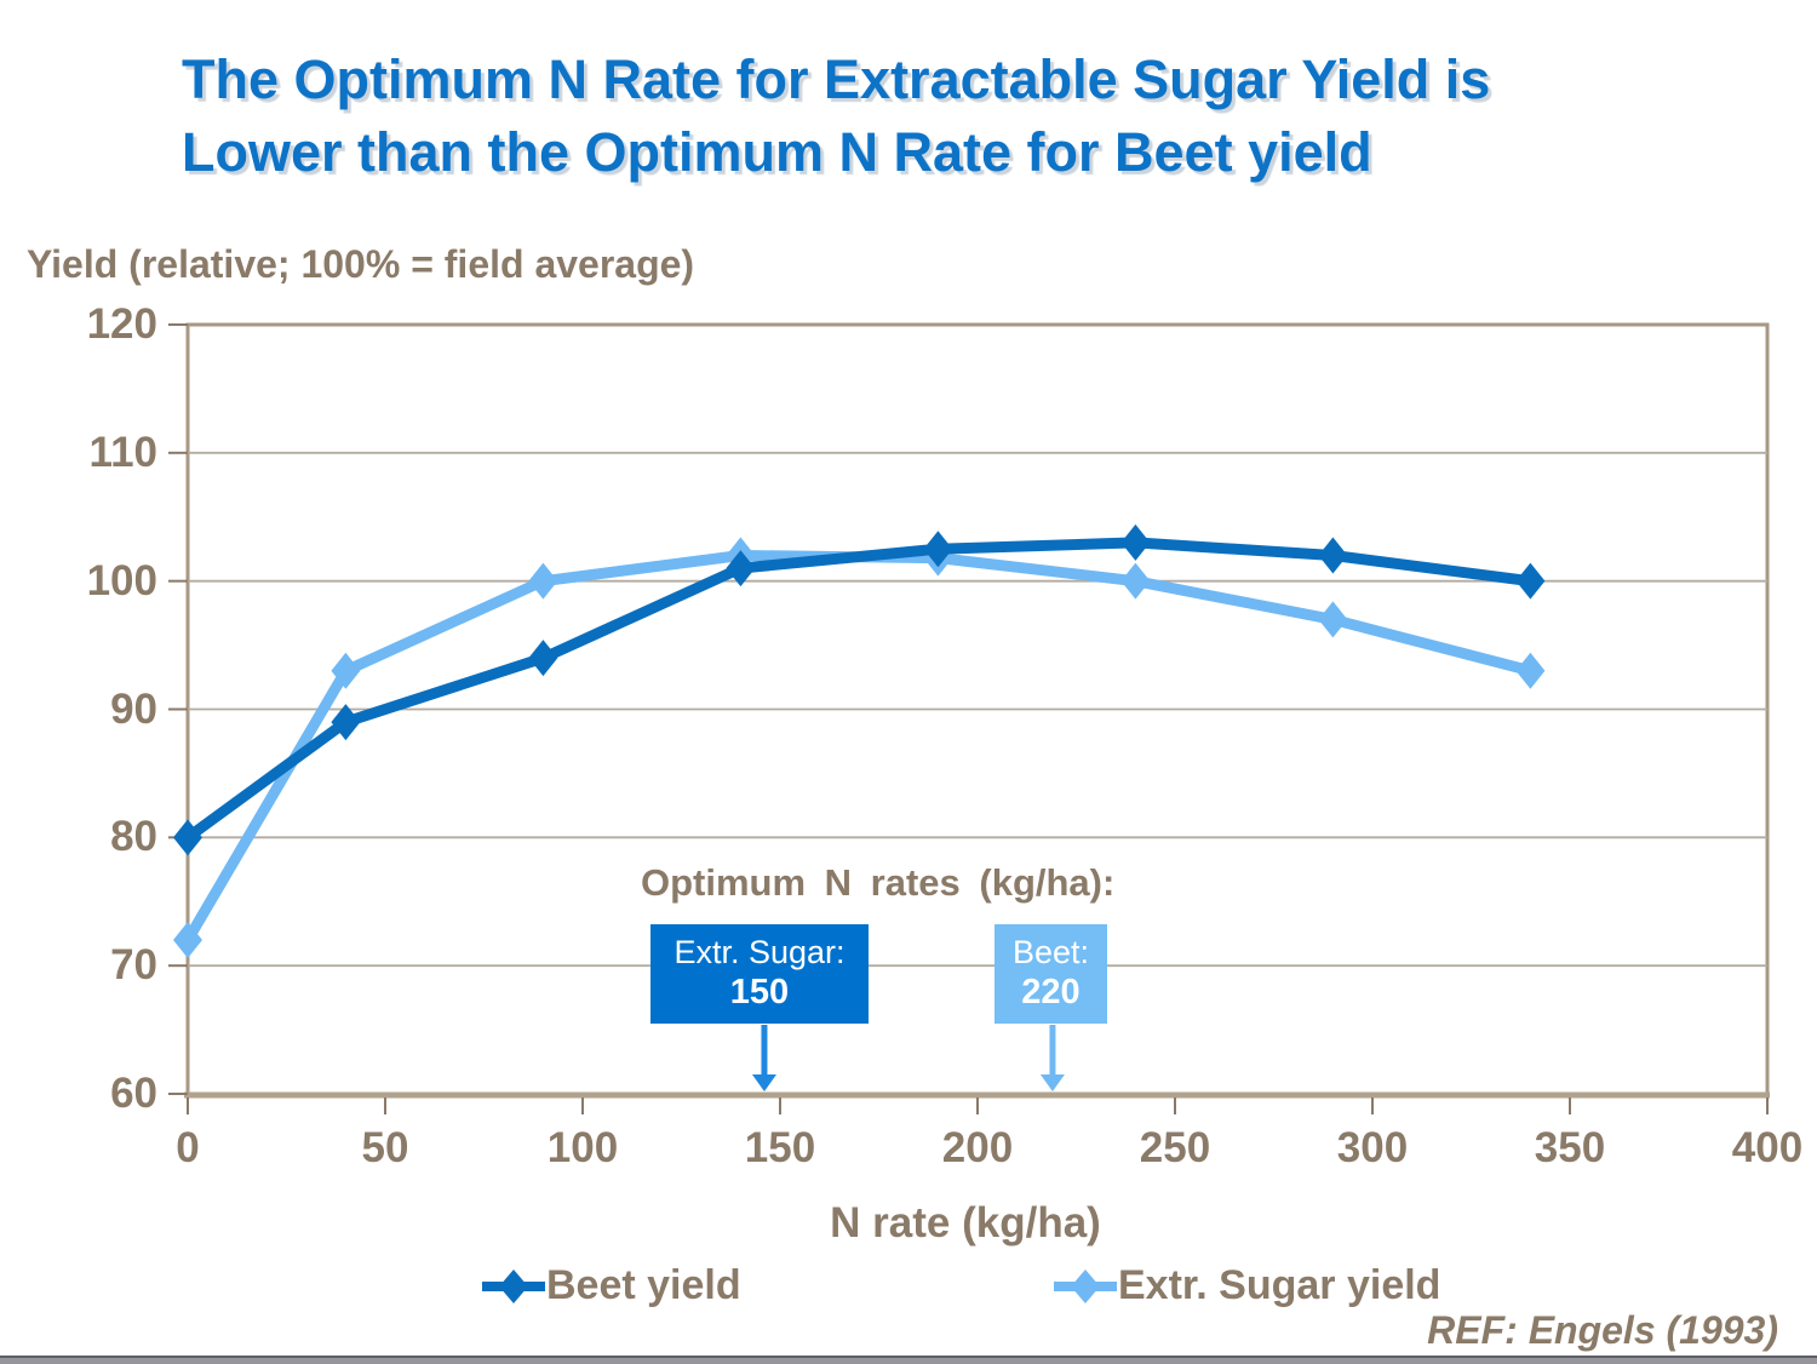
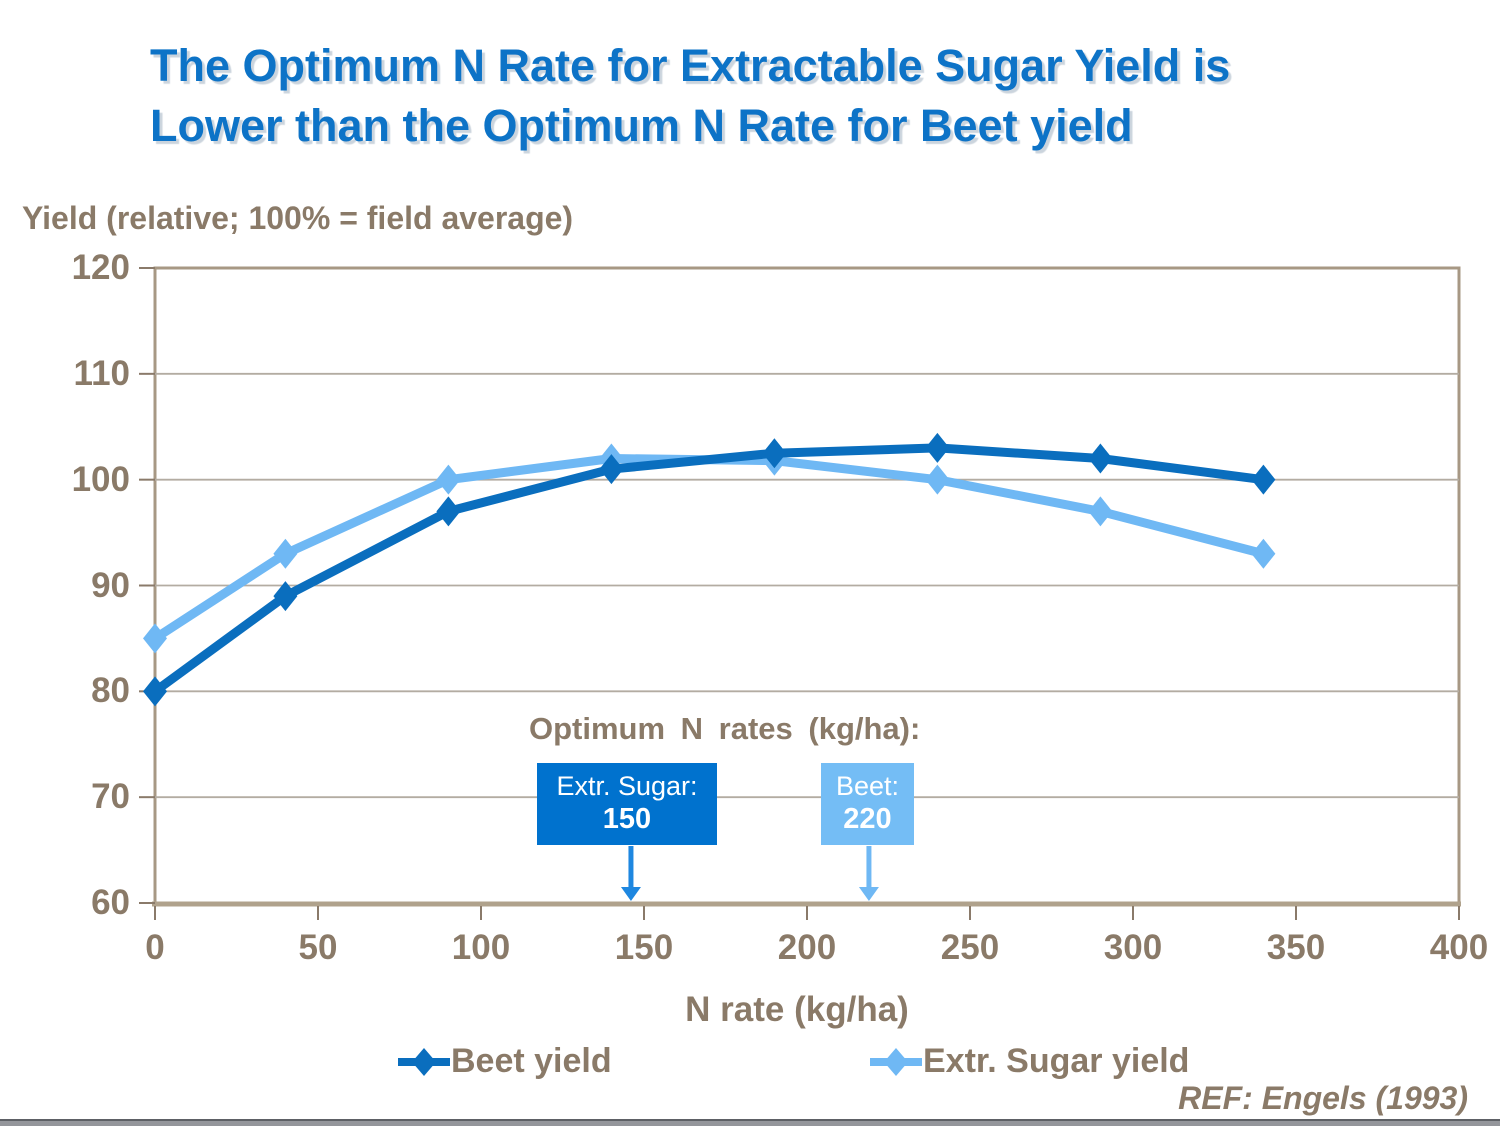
Extr. Sugar yield/0: 72 -> 85
Beet yield/90: 94 -> 97
